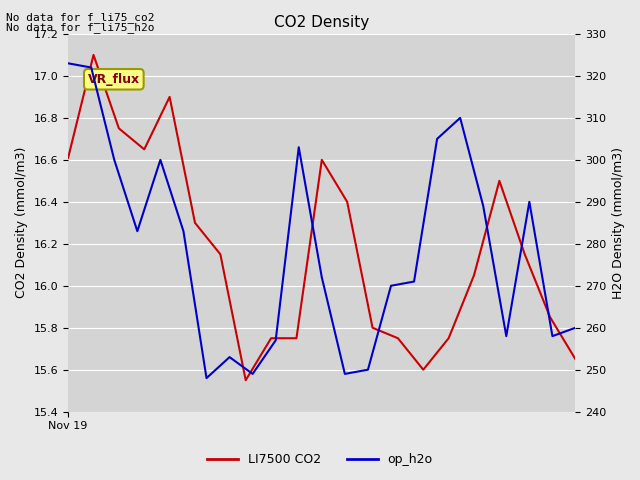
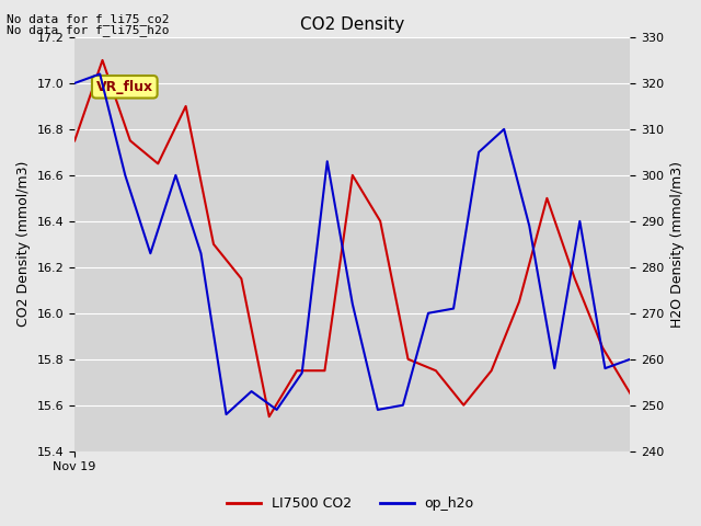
LI7500 CO2/Nov 19: 16.61 -> 16.75
op_h2o/Nov 19: 323 -> 320
